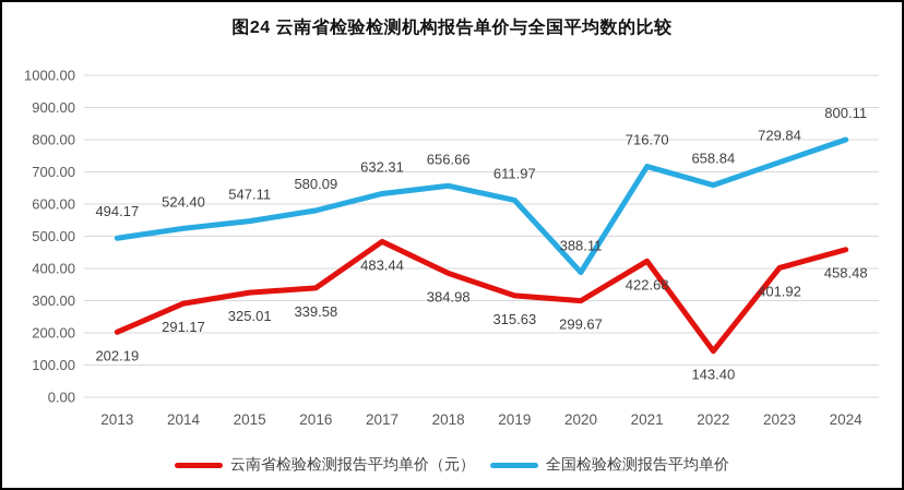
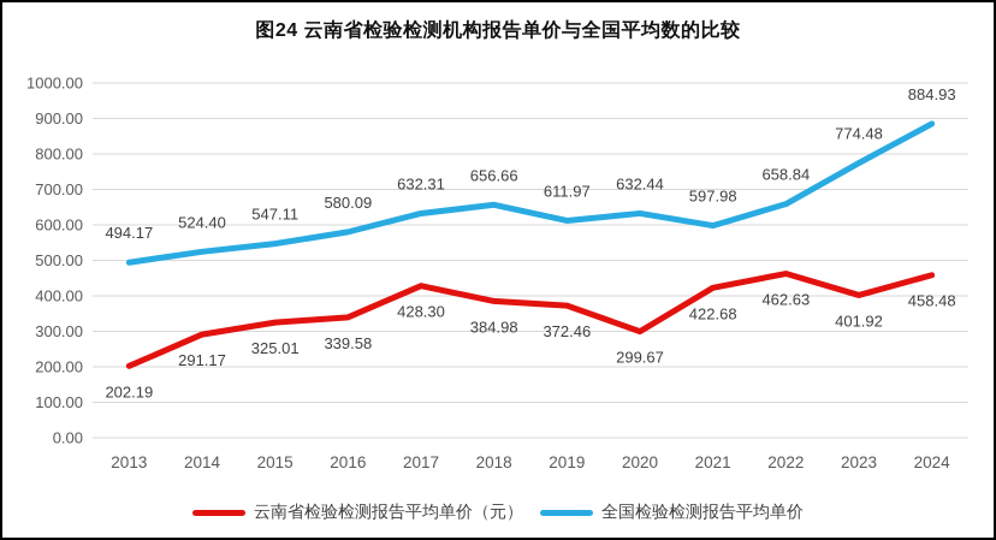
云南省检验检测报告平均单价（元）/2017: 483.44 -> 428.30
云南省检验检测报告平均单价（元）/2019: 315.63 -> 372.46
全国检验检测报告平均单价/2020: 388.11 -> 632.44
全国检验检测报告平均单价/2021: 716.70 -> 597.98
云南省检验检测报告平均单价（元）/2022: 143.40 -> 462.63
全国检验检测报告平均单价/2023: 729.84 -> 774.48
全国检验检测报告平均单价/2024: 800.11 -> 884.93
